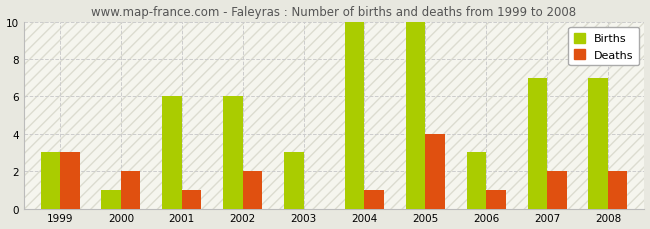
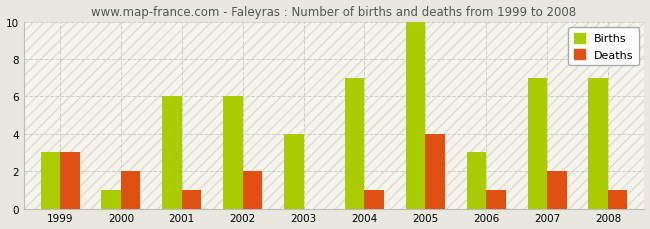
Births/2003: 3 -> 4
Births/2004: 10 -> 7
Deaths/2008: 2 -> 1
